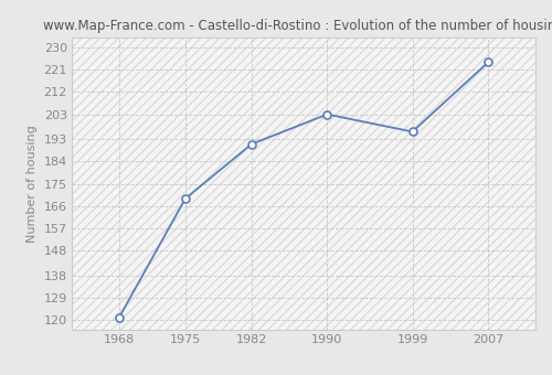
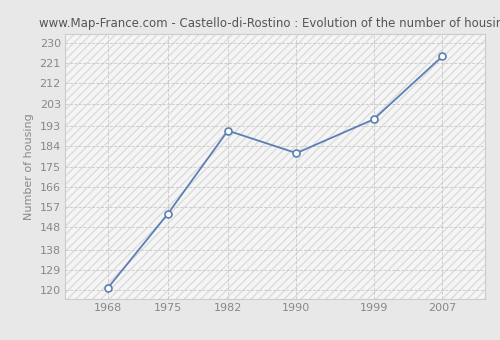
1975: 169 -> 154
1990: 203 -> 181
